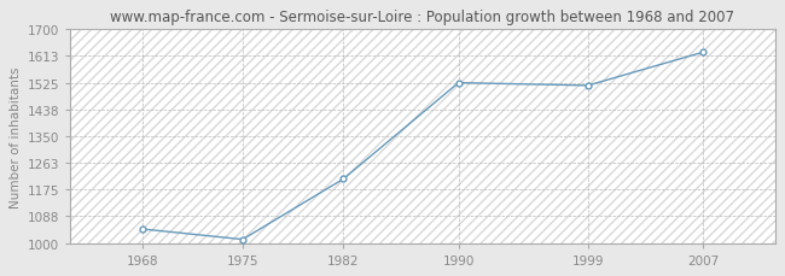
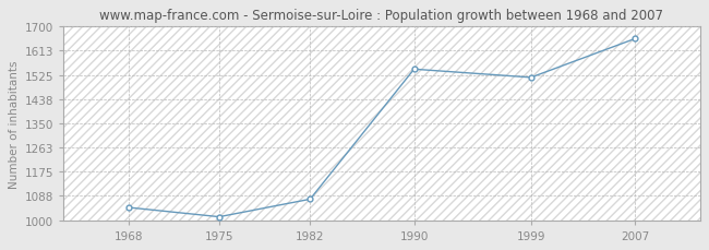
1982: 1210 -> 1076
1990: 1525 -> 1546
2007: 1625 -> 1656
